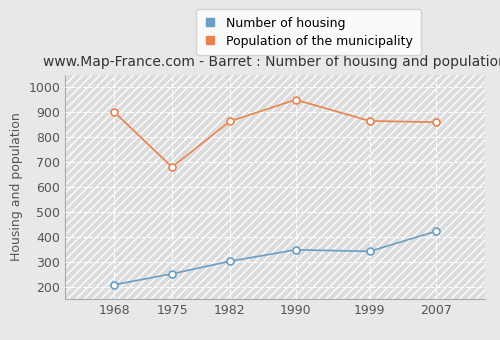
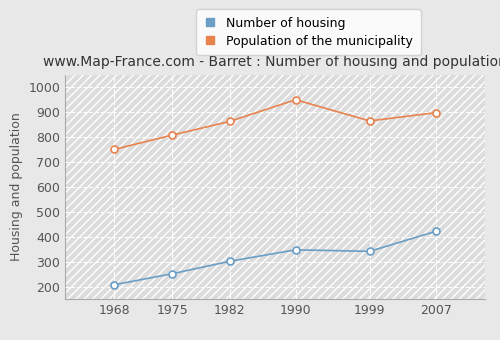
Population of the municipality/1968: 900 -> 751
Population of the municipality/1975: 680 -> 808
Population of the municipality/2007: 860 -> 898
